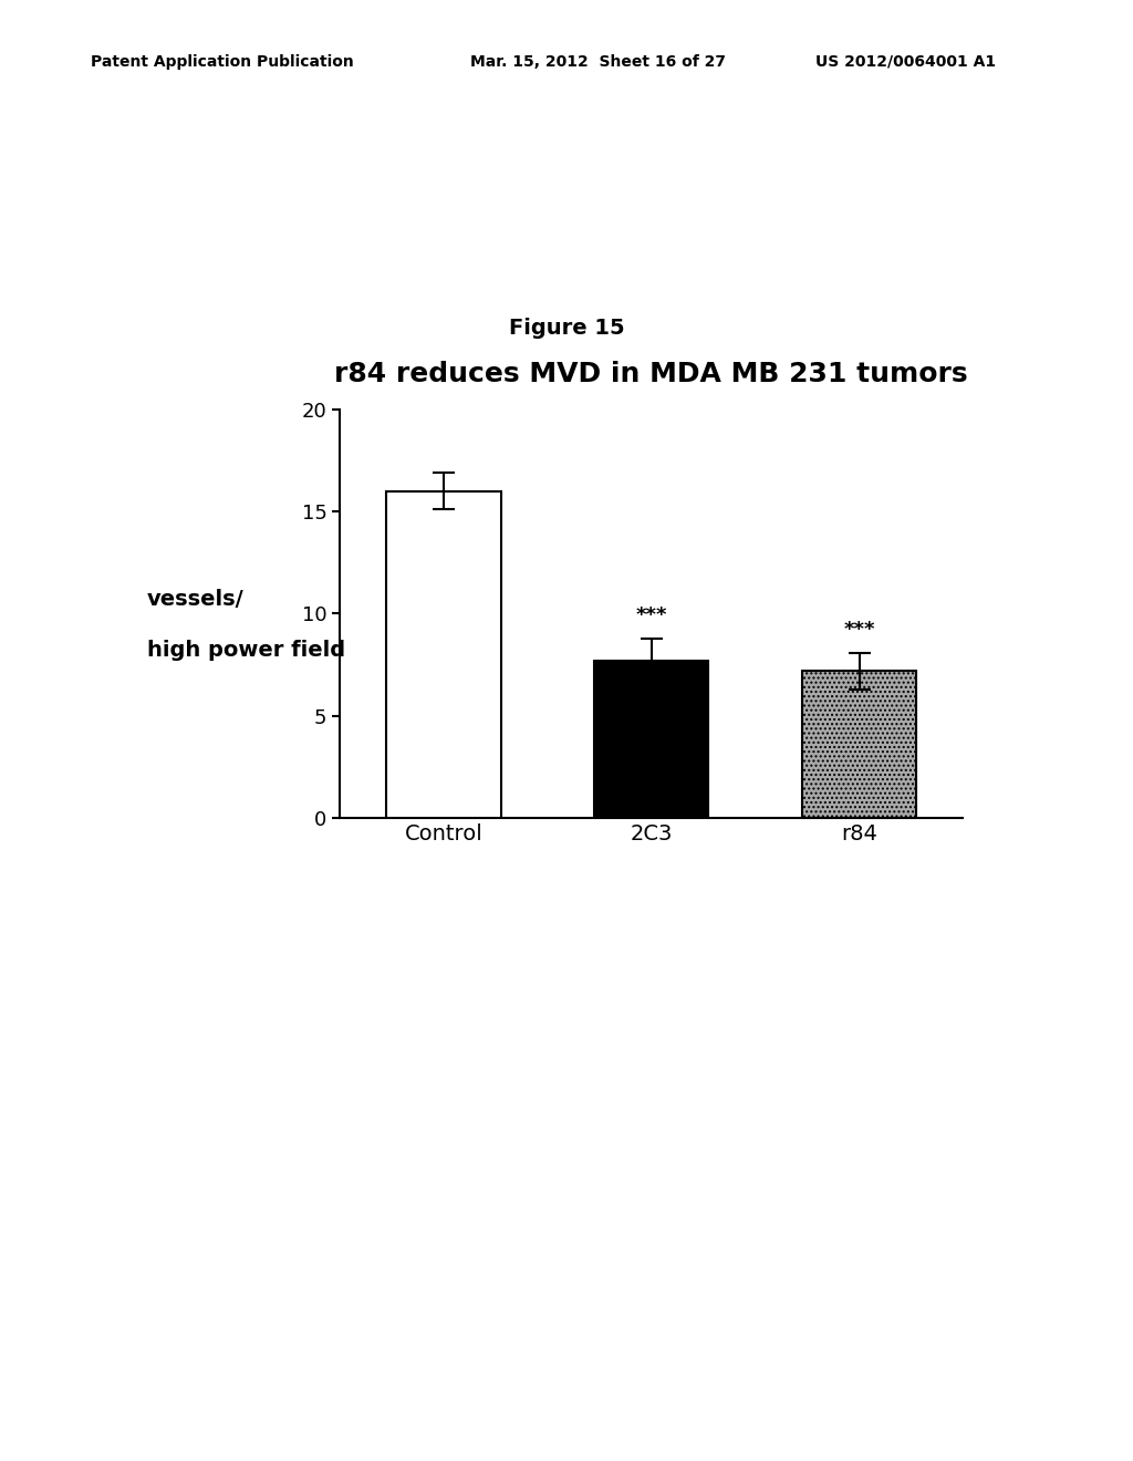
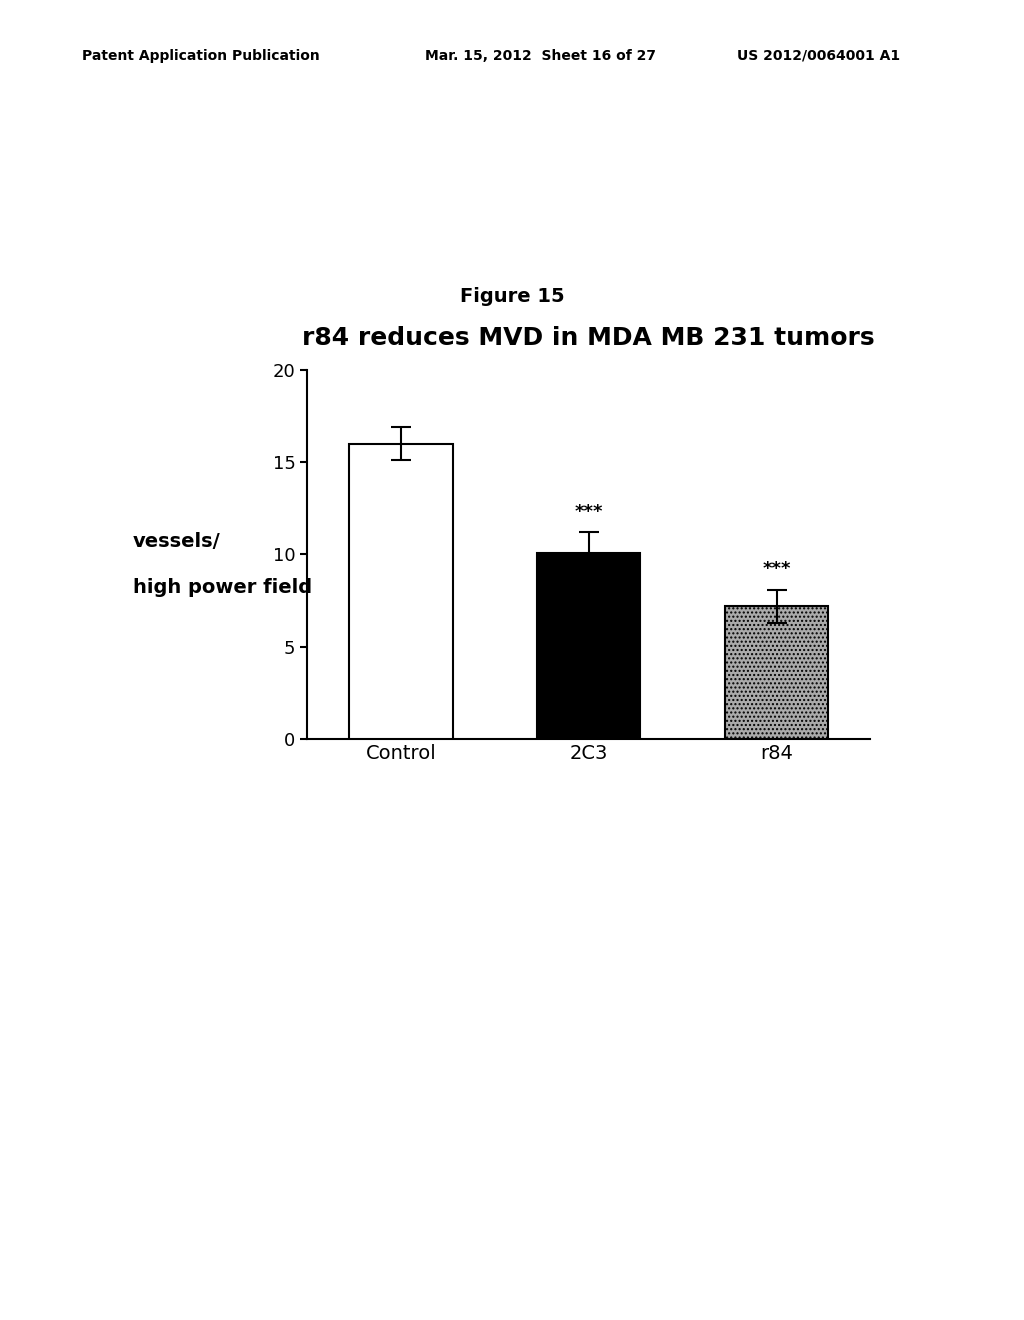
2C3: 7.7 -> 10.1
